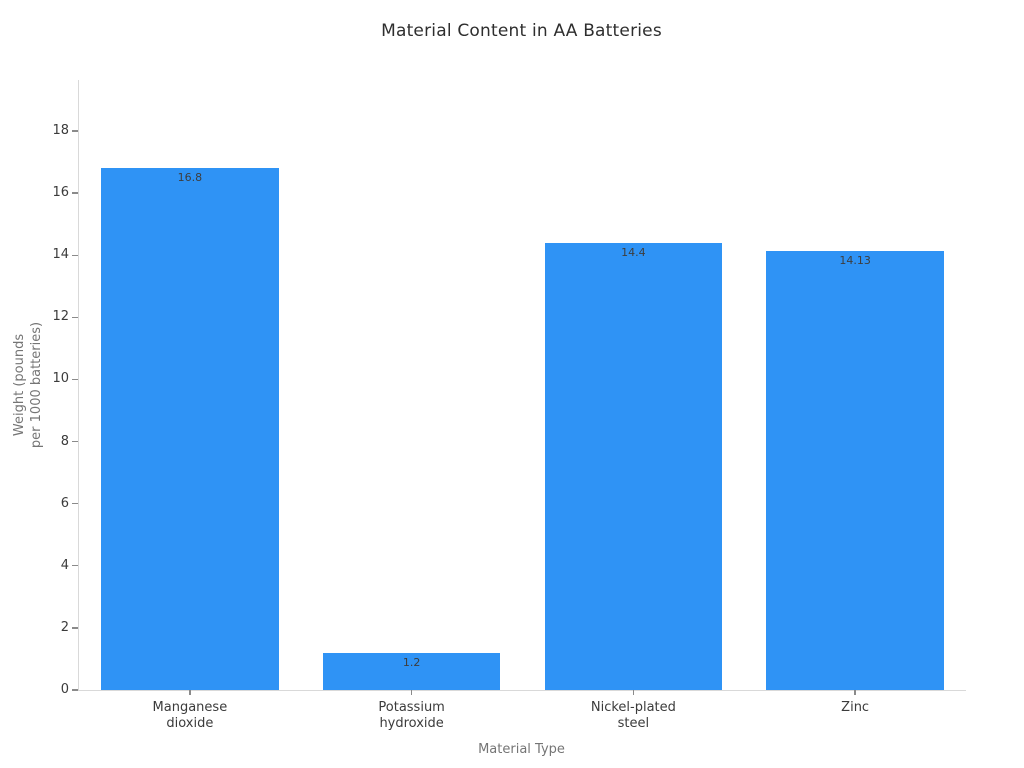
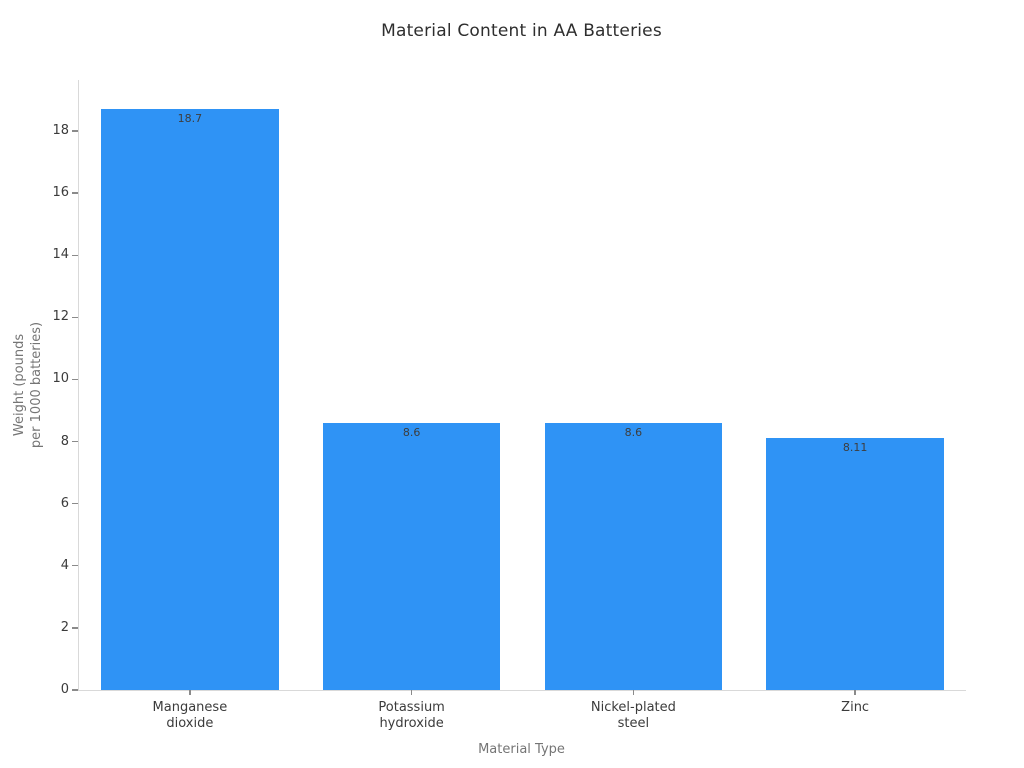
Manganese dioxide: 16.8 -> 18.7
Potassium hydroxide: 1.2 -> 8.6
Nickel-plated steel: 14.4 -> 8.6
Zinc: 14.13 -> 8.11
